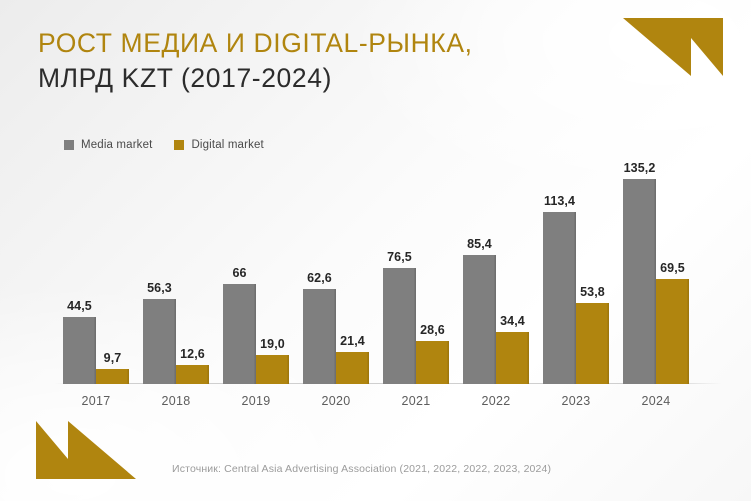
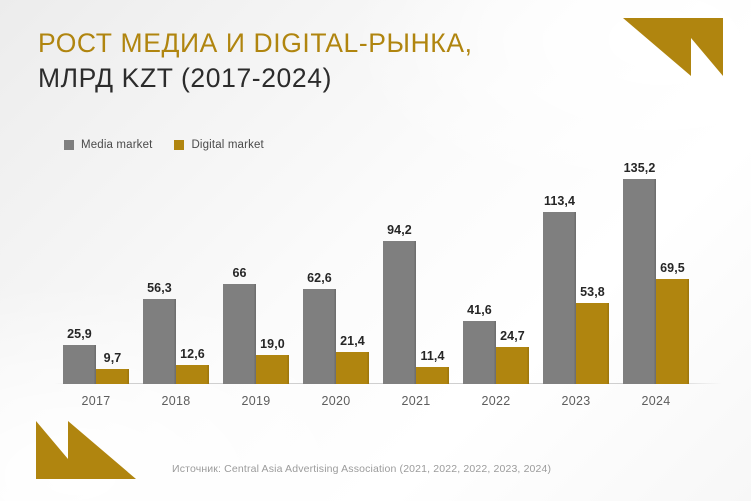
Media market/2017: 44,5 -> 25,9
Media market/2021: 76,5 -> 94,2
Digital market/2021: 28,6 -> 11,4
Media market/2022: 85,4 -> 41,6
Digital market/2022: 34,4 -> 24,7
